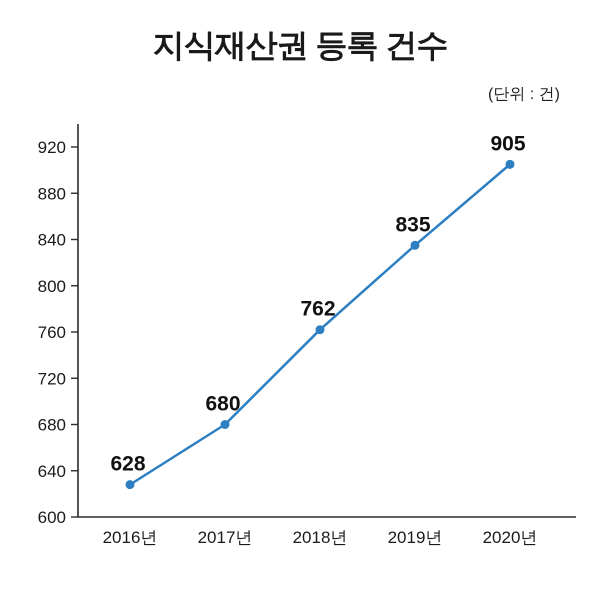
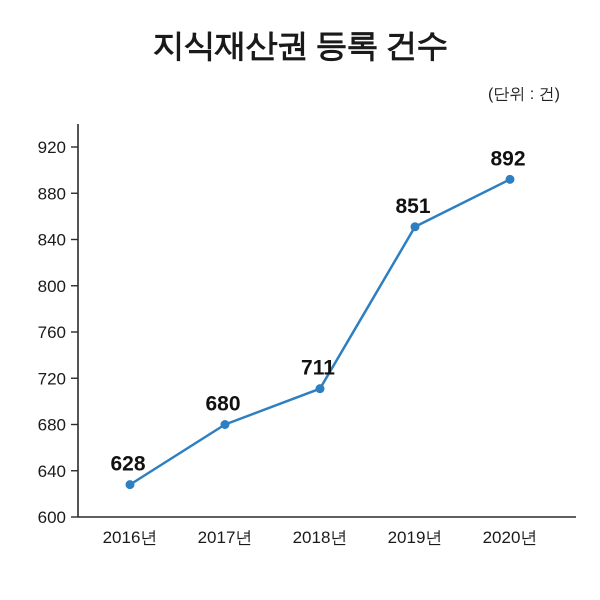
2018년: 762 -> 711
2019년: 835 -> 851
2020년: 905 -> 892
